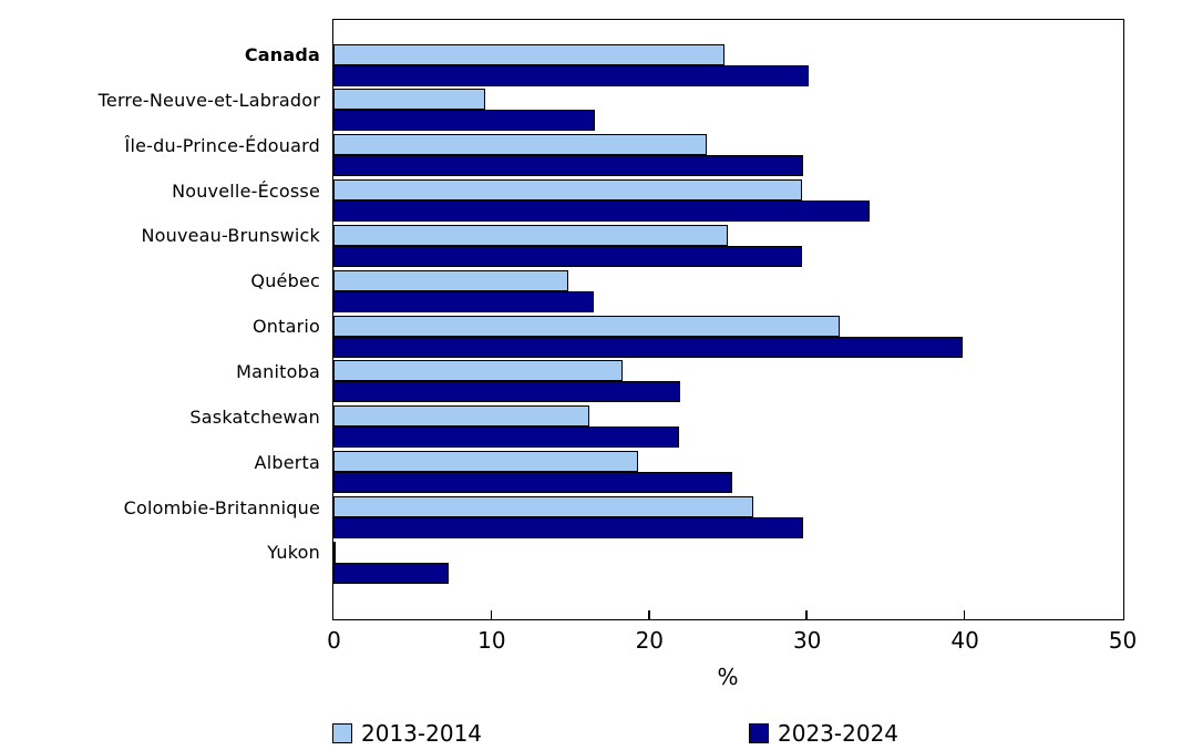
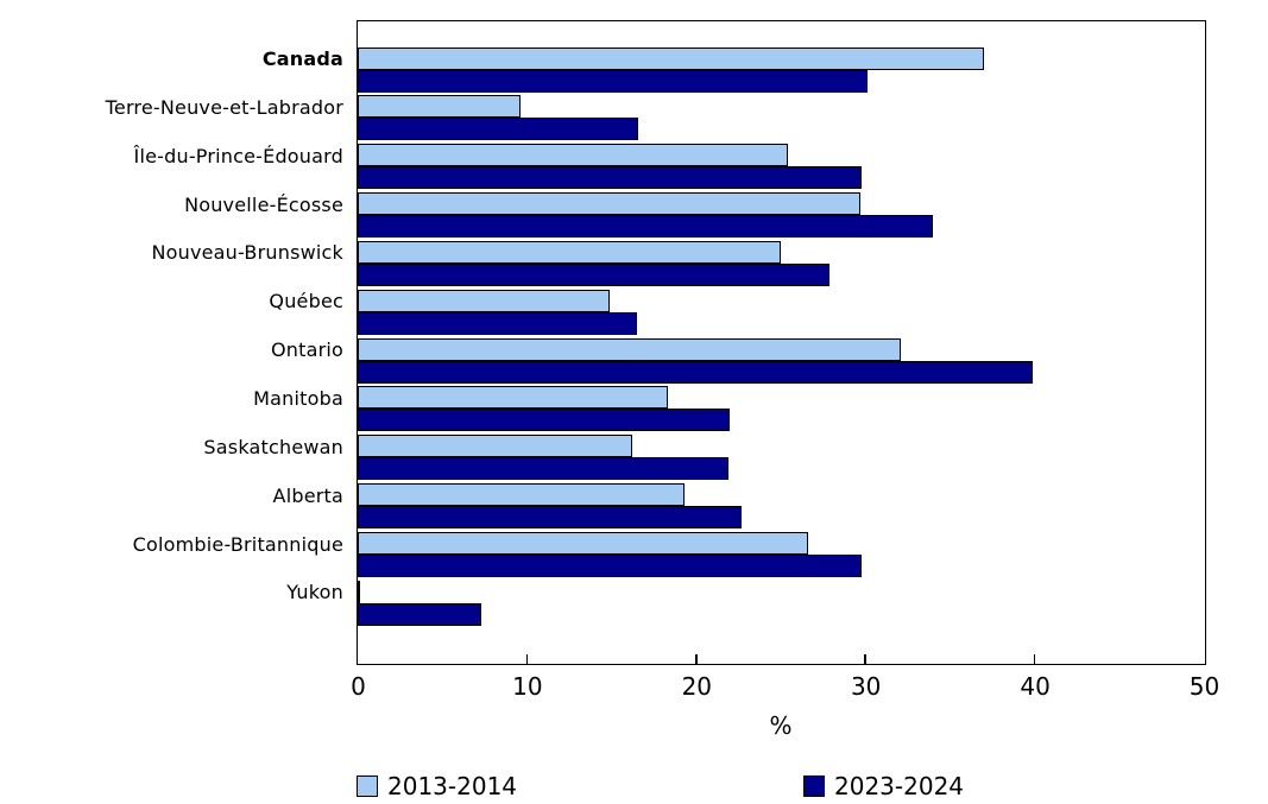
2013-2014/Canada: 24.8 -> 37.0
2013-2014/Île-du-Prince-Édouard: 23.7 -> 25.4
2023-2024/Nouveau-Brunswick: 29.7 -> 27.9
2023-2024/Alberta: 25.3 -> 22.7
